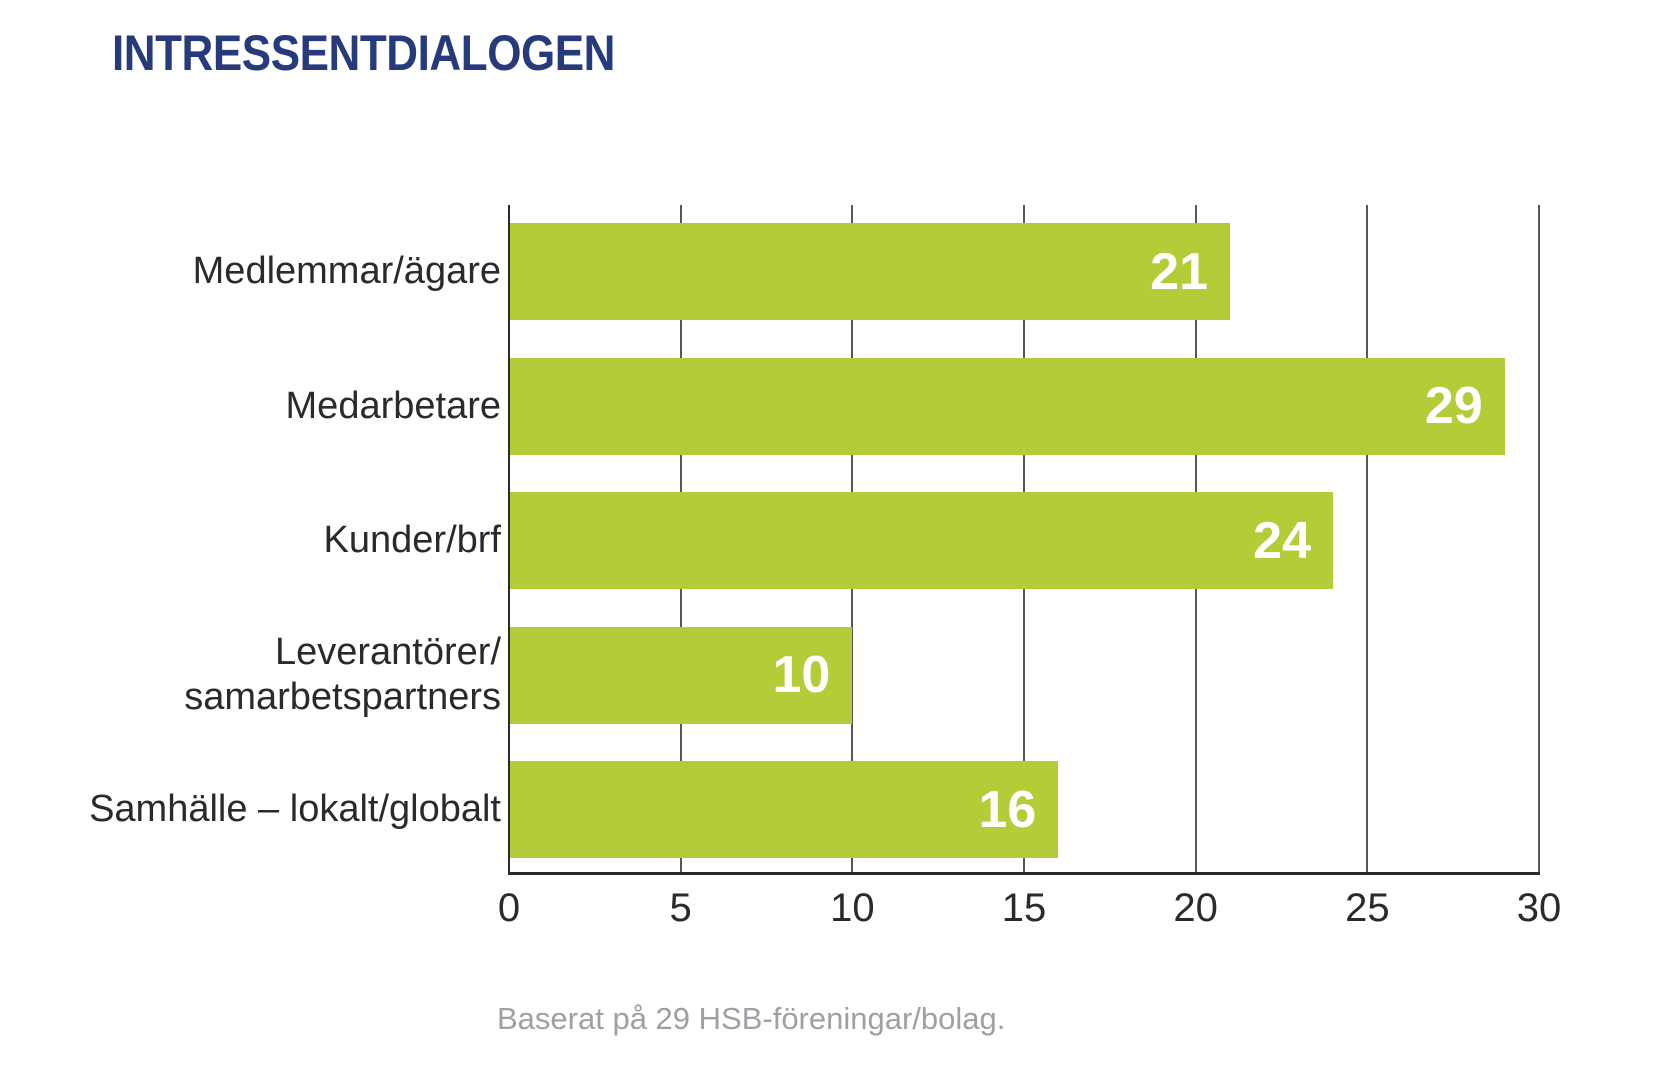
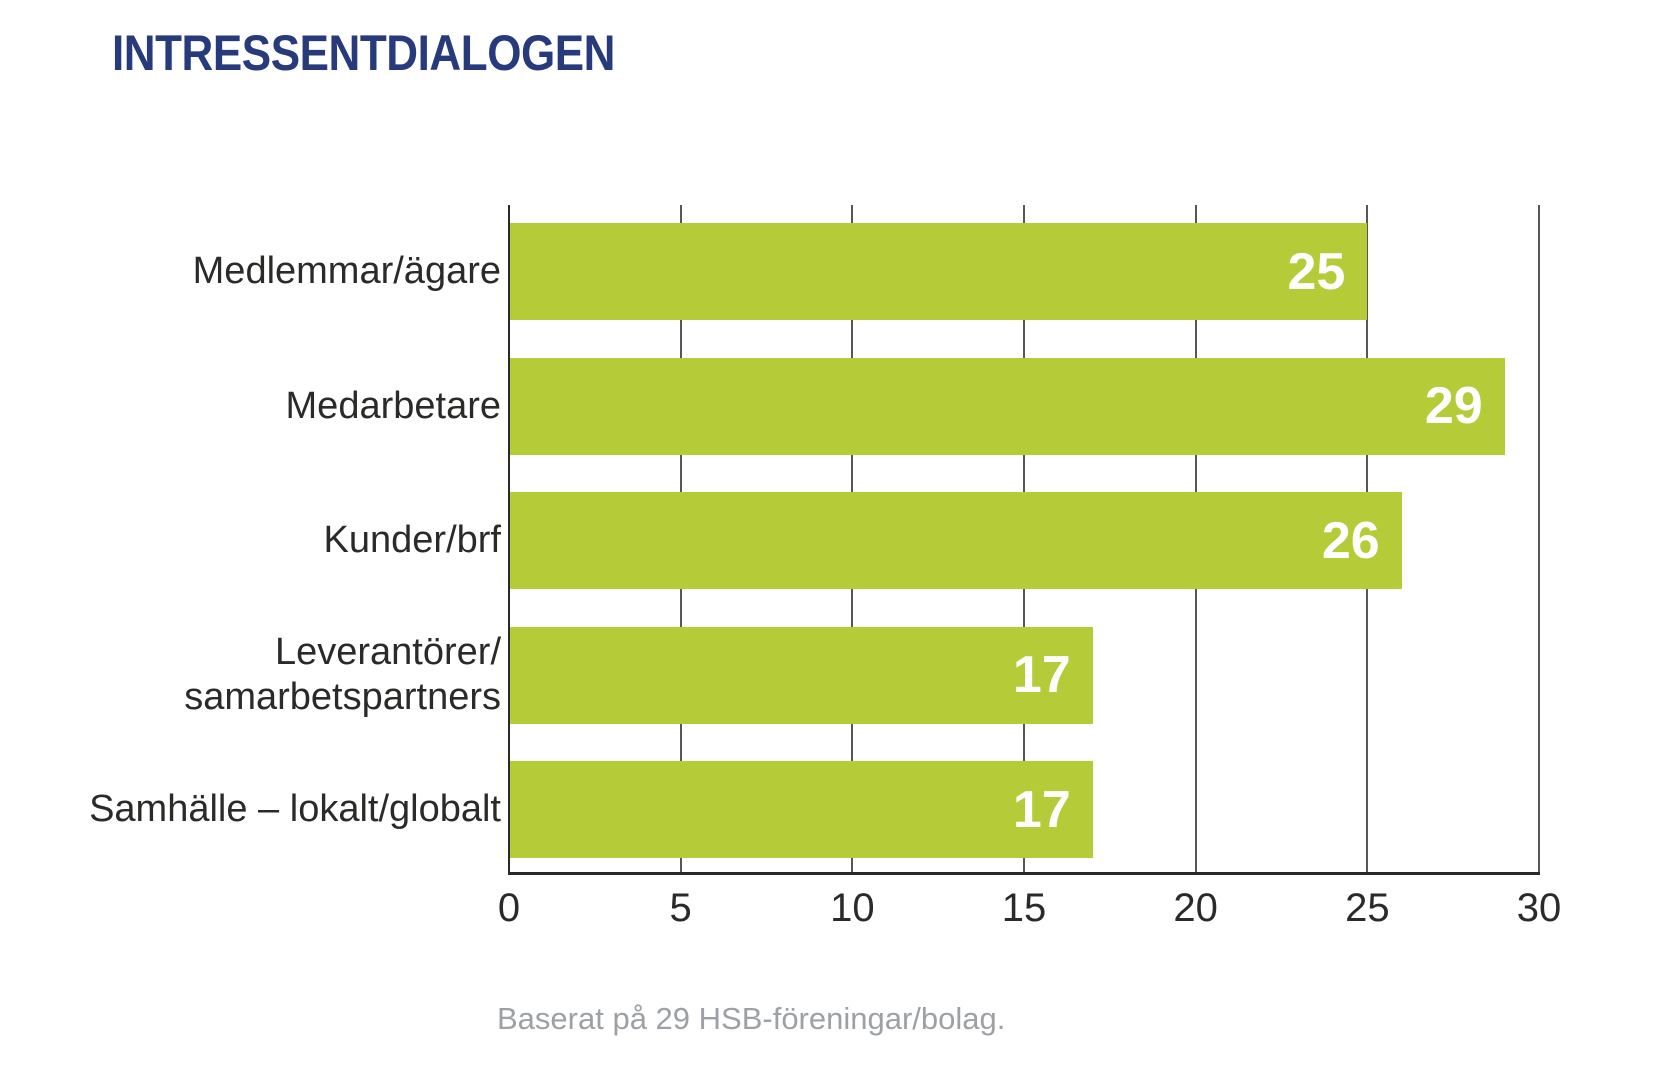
Medlemmar/ägare: 21 -> 25
Kunder/brf: 24 -> 26
Leverantörer/ samarbetspartners: 10 -> 17
Samhälle – lokalt/globalt: 16 -> 17
